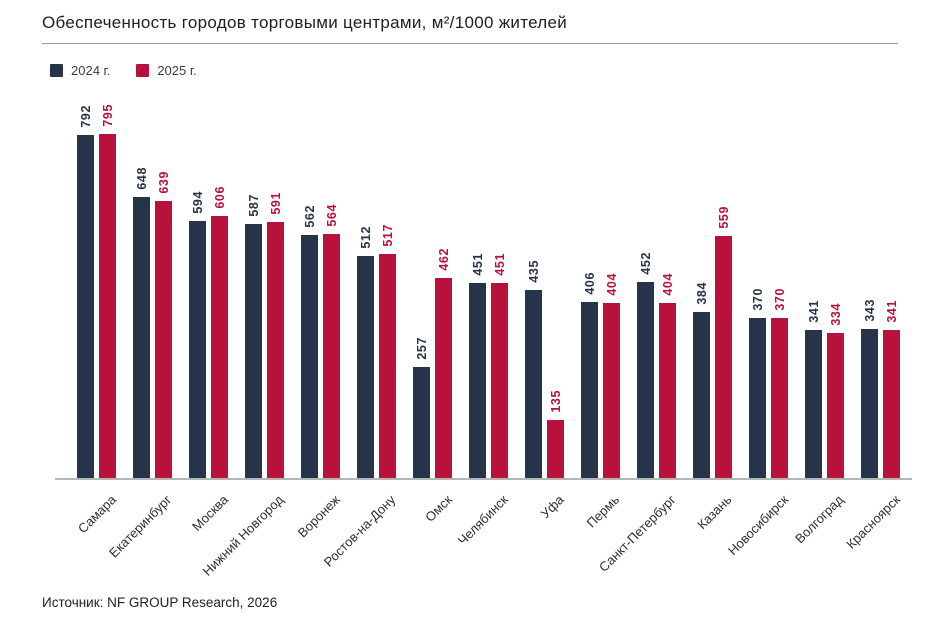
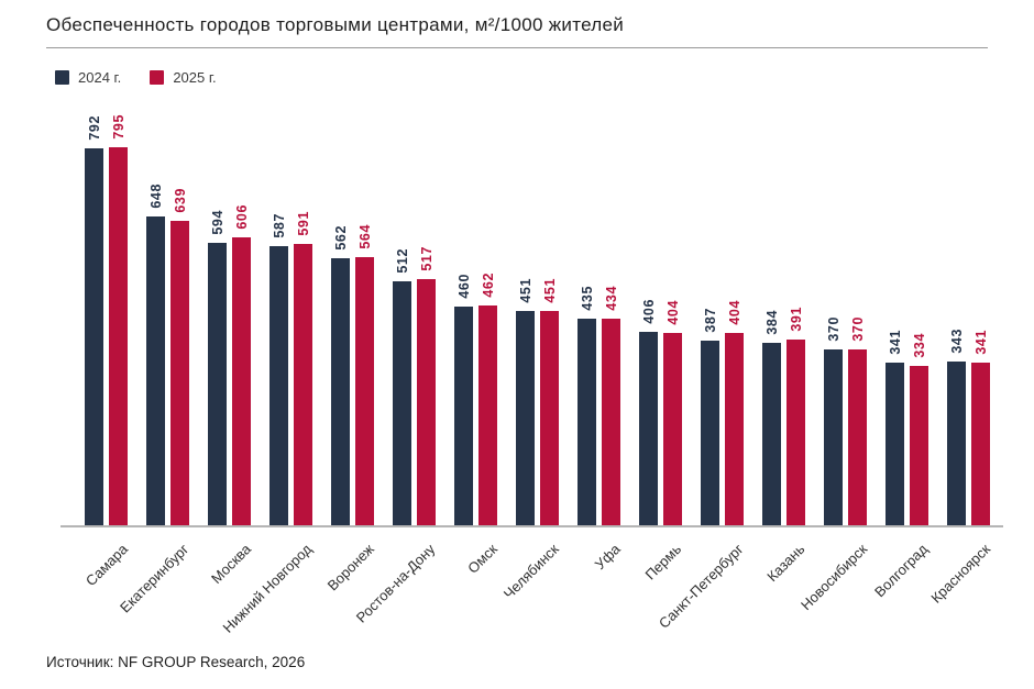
2024 г./Омск: 257 -> 460
2025 г./Уфа: 135 -> 434
2024 г./Санкт-Петербург: 452 -> 387
2025 г./Казань: 559 -> 391
